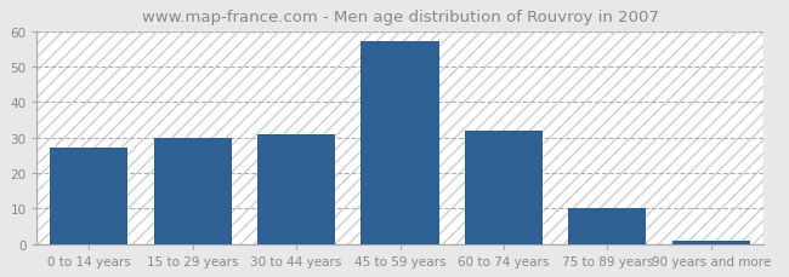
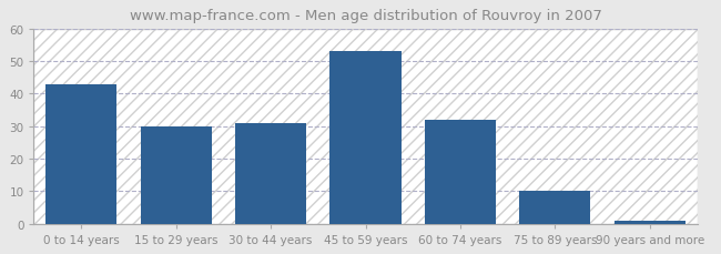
0 to 14 years: 27 -> 43
45 to 59 years: 57 -> 53
